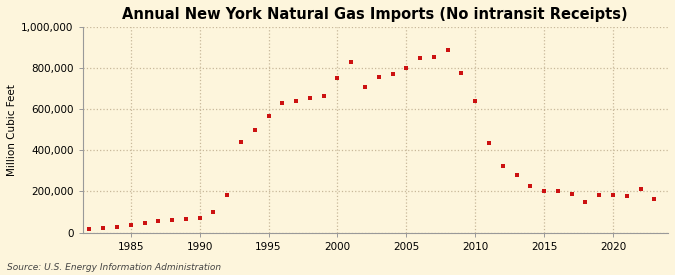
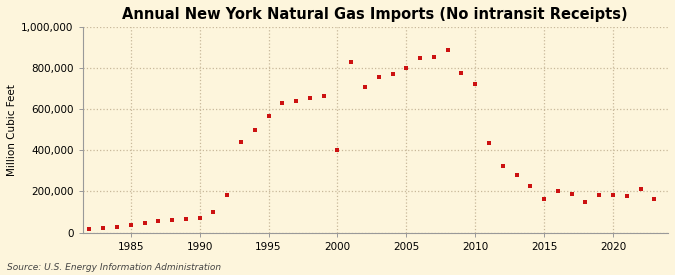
2000: 755,000 -> 400,000
2010: 640,000 -> 725,000
2015: 200,000 -> 165,000
